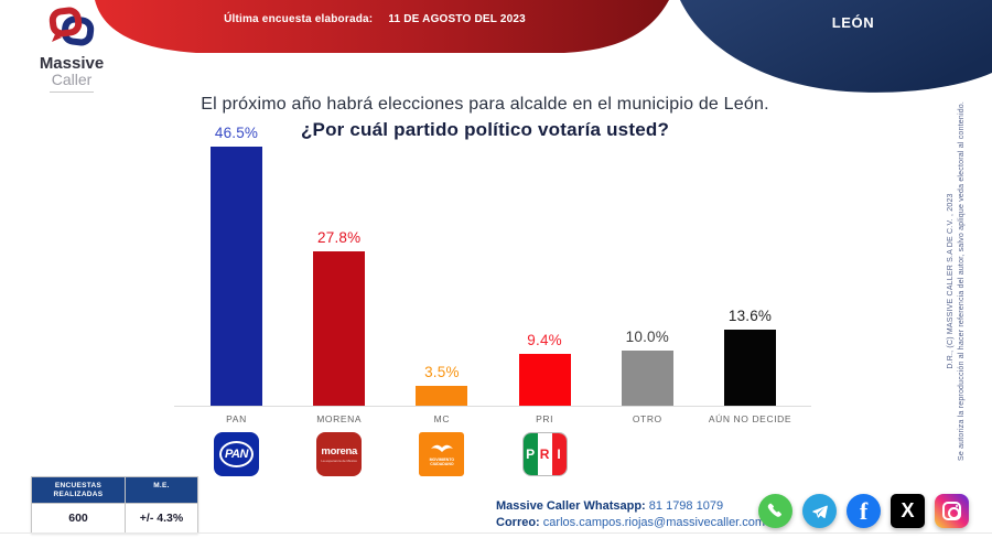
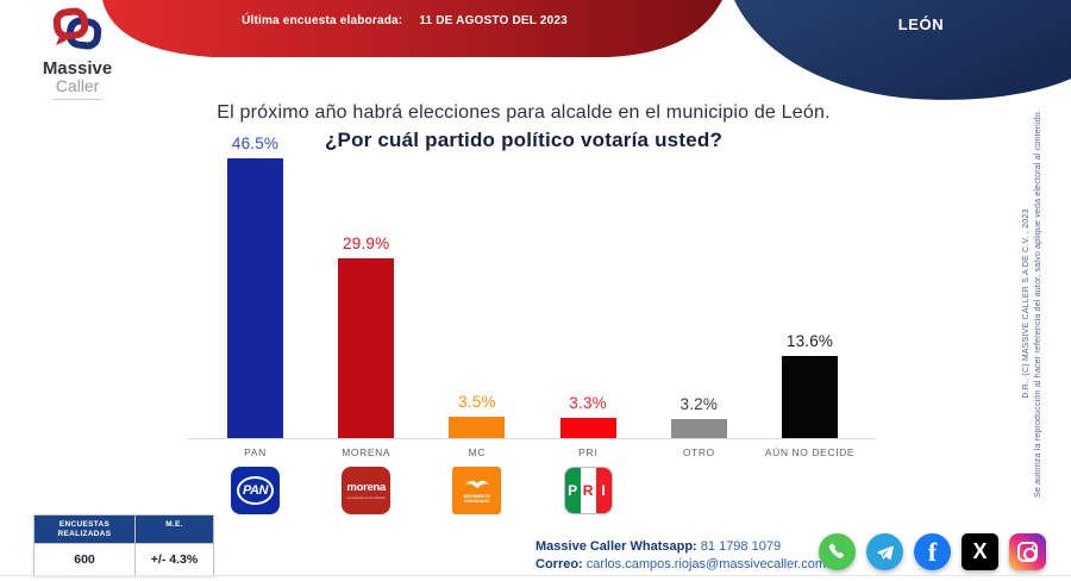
MORENA: 27.8% -> 29.9%
PRI: 9.4% -> 3.3%
OTRO: 10.0% -> 3.2%
